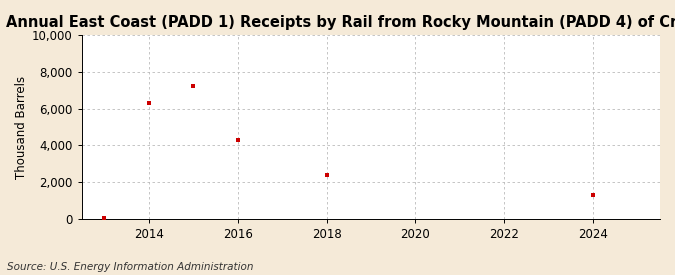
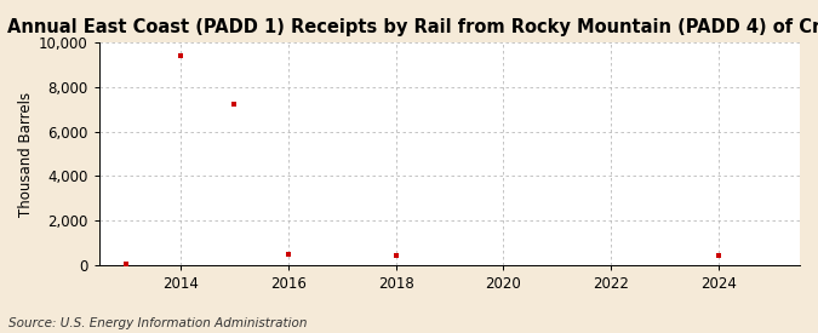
2014: 6,300 -> 9,400
2016: 4,300 -> 500
2018: 2,400 -> 400
2024: 1,300 -> 400
